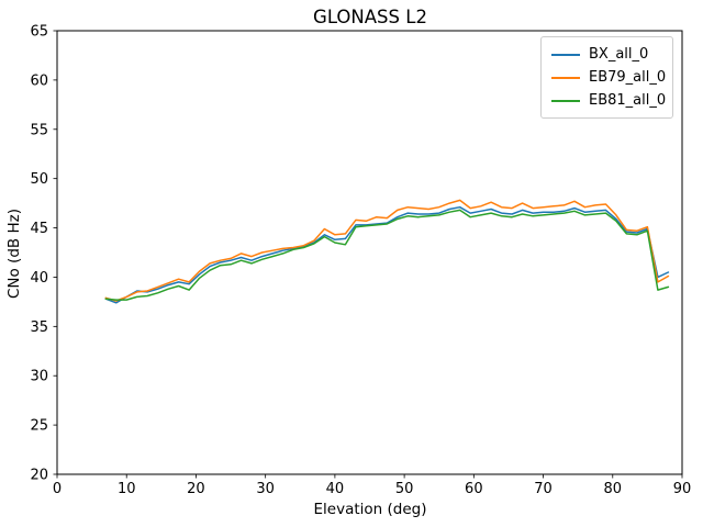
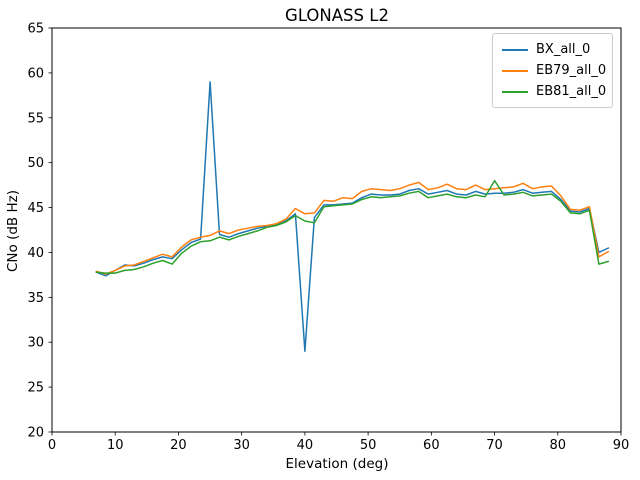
BX_all_0/25: 42 -> 59
BX_all_0/40: 44 -> 29
EB81_all_0/70: 46 -> 48
